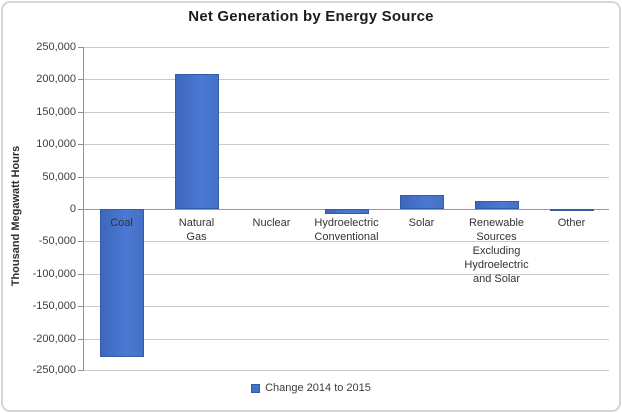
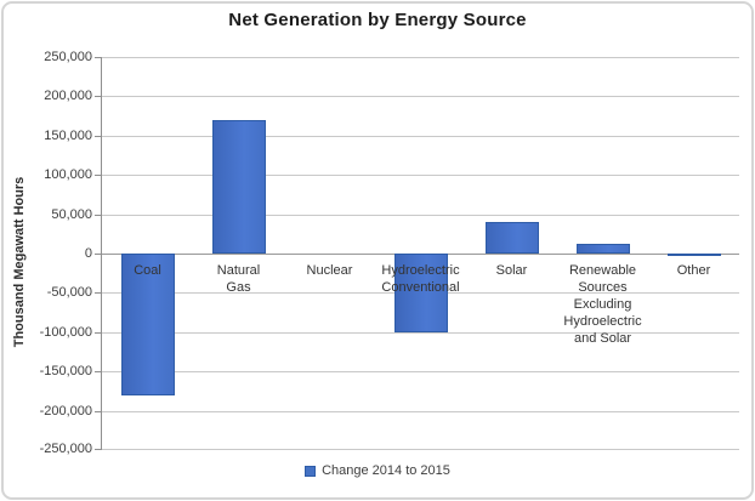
Coal: -230000 -> -180000
Natural Gas: 210000 -> 170000
Hydroelectric Conventional: -10000 -> -100000
Solar: 20000 -> 40000
